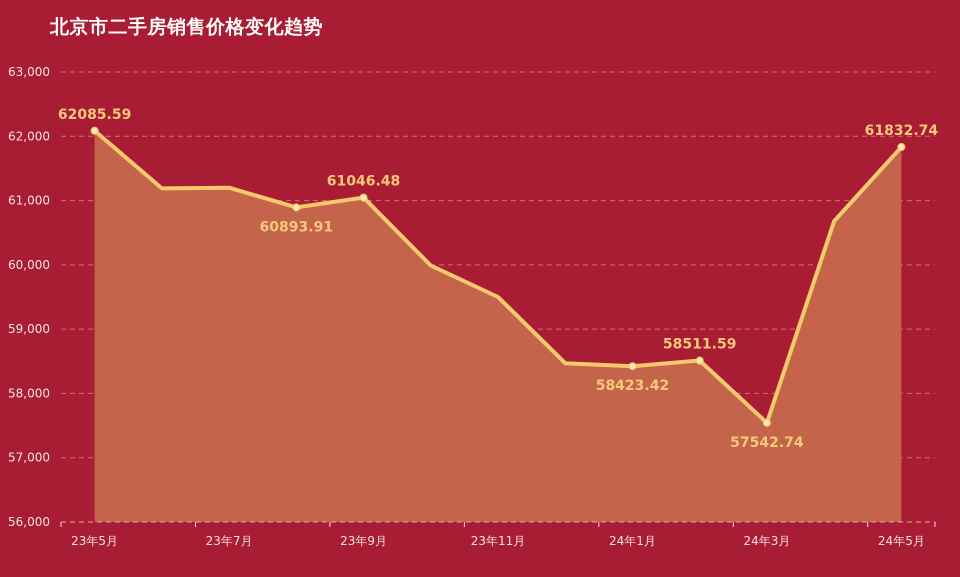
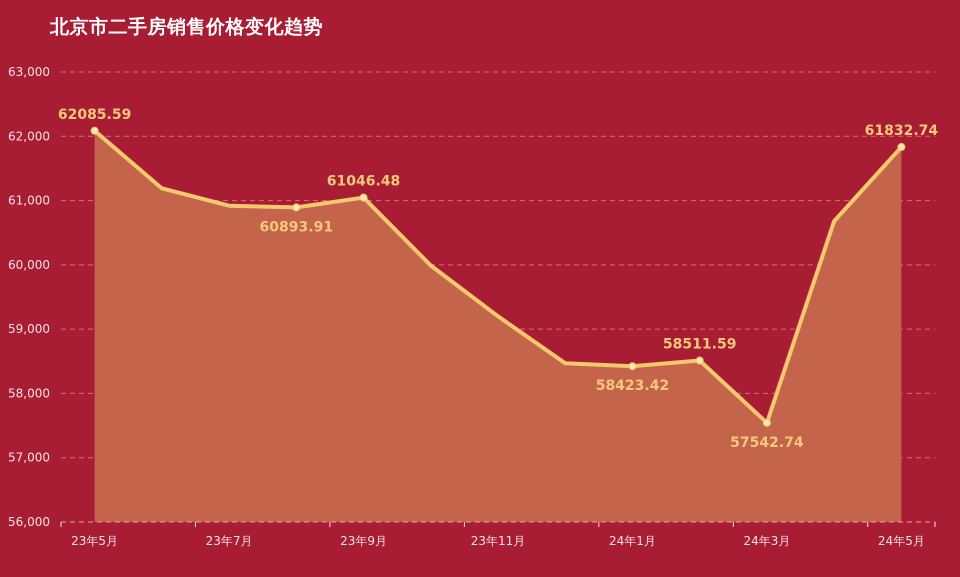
23年7月: 61200 -> 60900
23年11月: 59500 -> 59200
